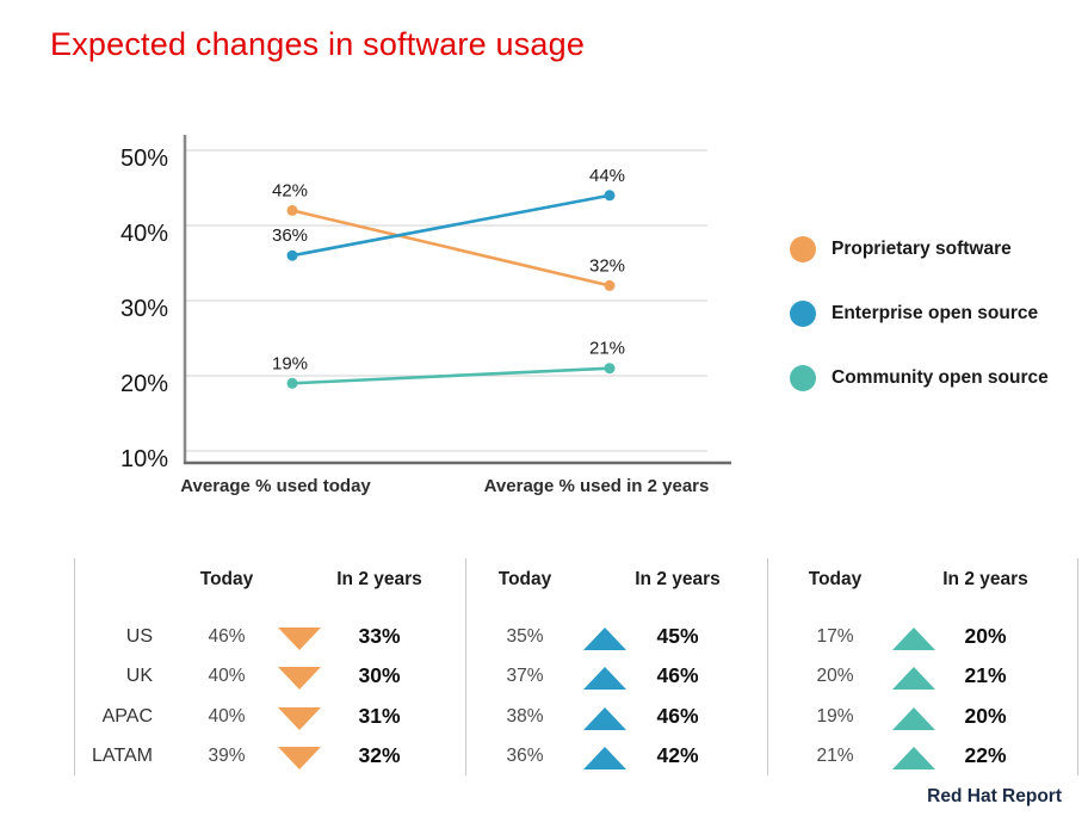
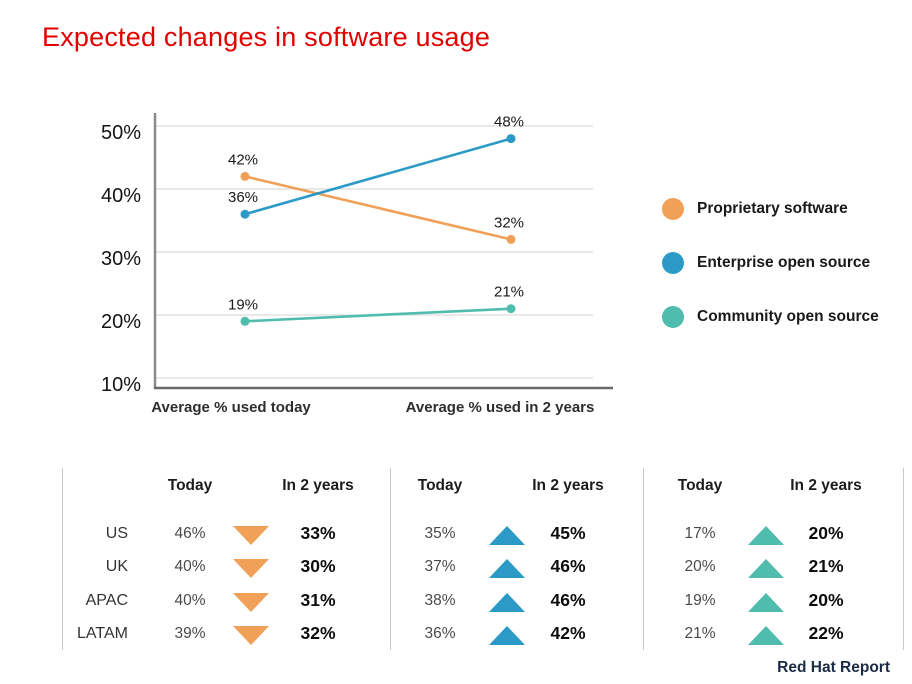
Enterprise open source/Average % used in 2 years: 44% -> 48%
